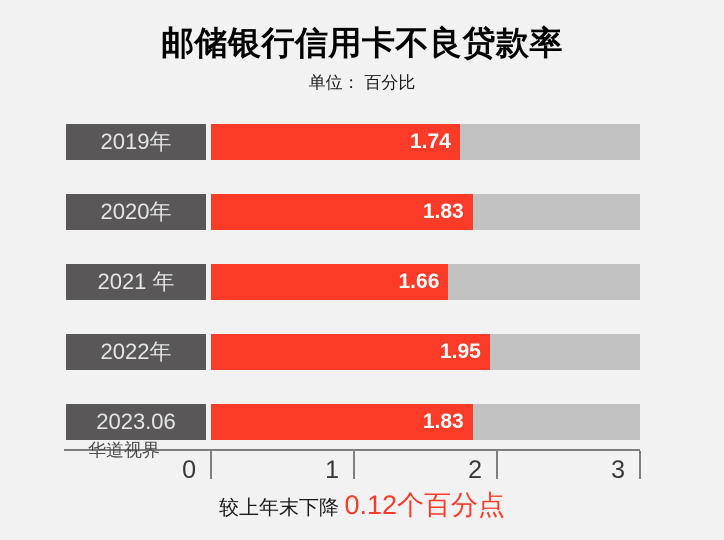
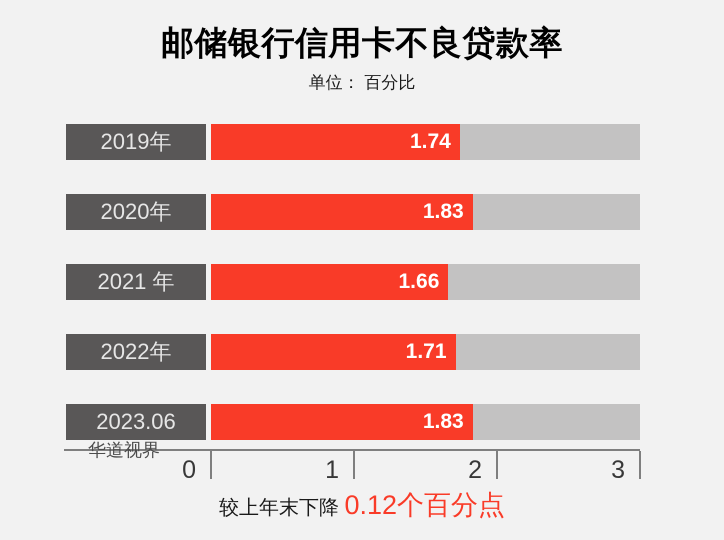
2022年: 1.95 -> 1.71
